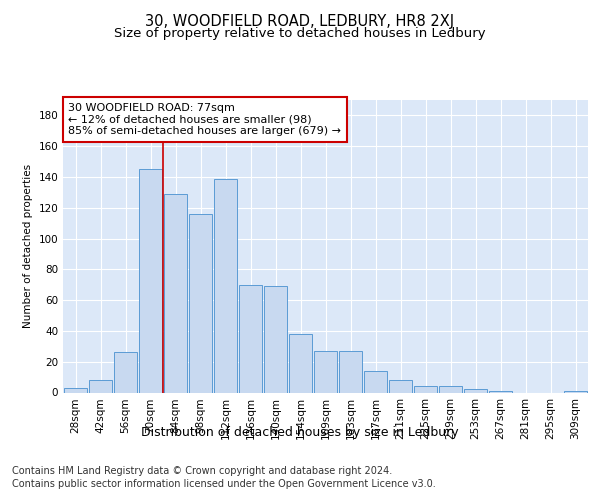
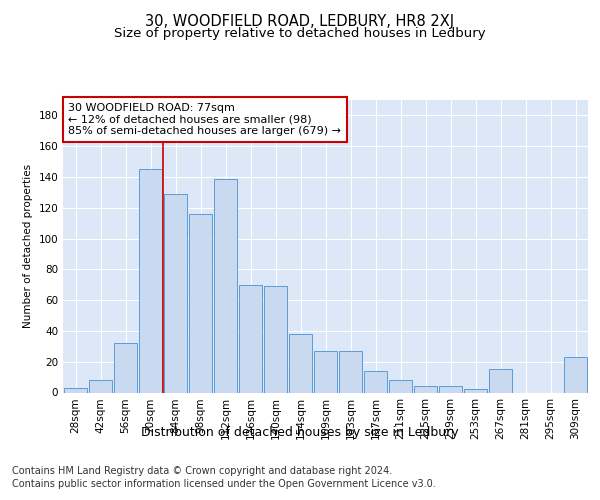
56sqm: 26 -> 32
267sqm: 1 -> 15
309sqm: 1 -> 23
